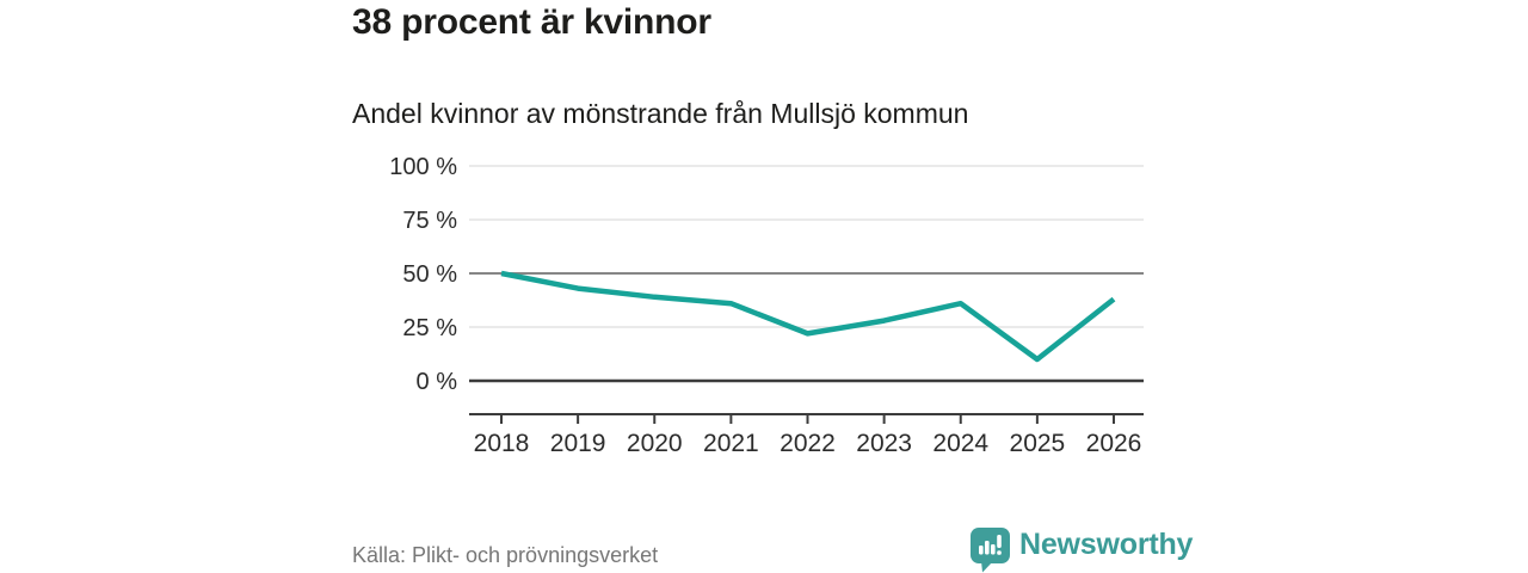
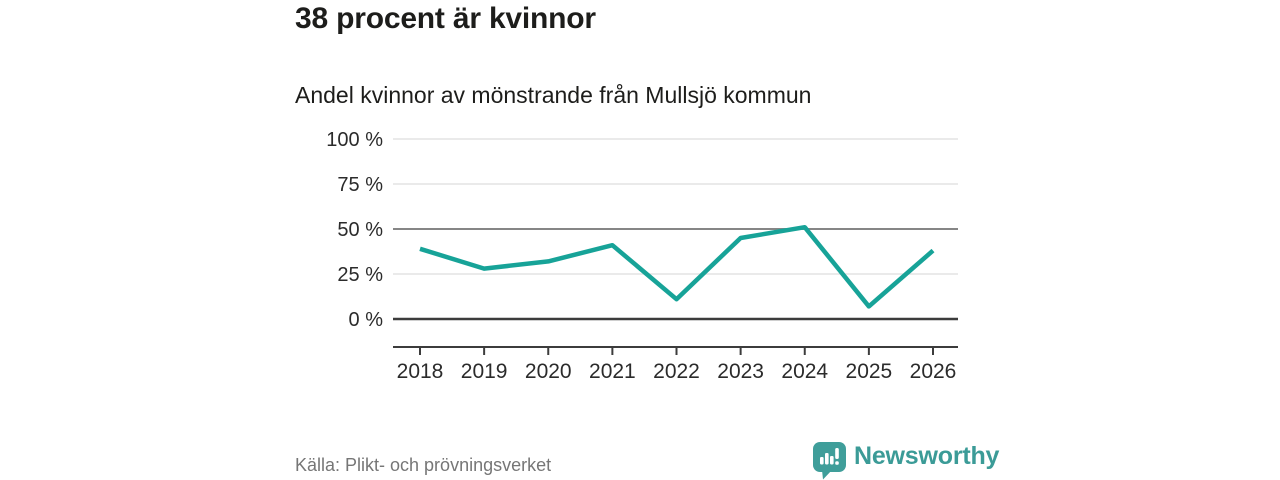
2018: 50% -> 39%
2019: 43% -> 28%
2020: 39% -> 32%
2021: 36% -> 41%
2022: 22% -> 11%
2023: 28% -> 45%
2024: 36% -> 51%
2025: 10% -> 7%
